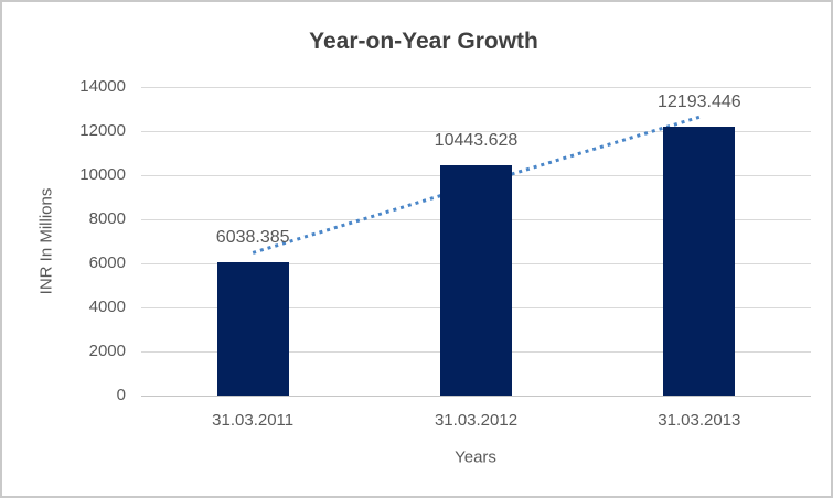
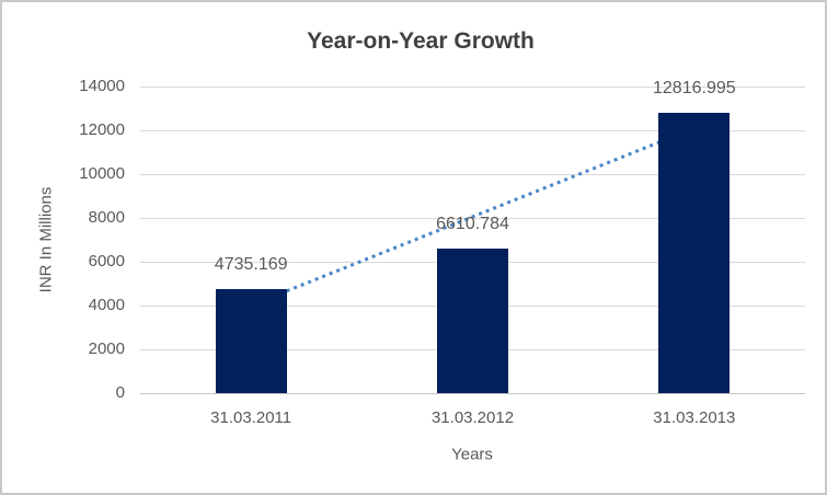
31.03.2011: 6038.385 -> 4735.169
31.03.2012: 10443.628 -> 6610.784
31.03.2013: 12193.446 -> 12816.995
